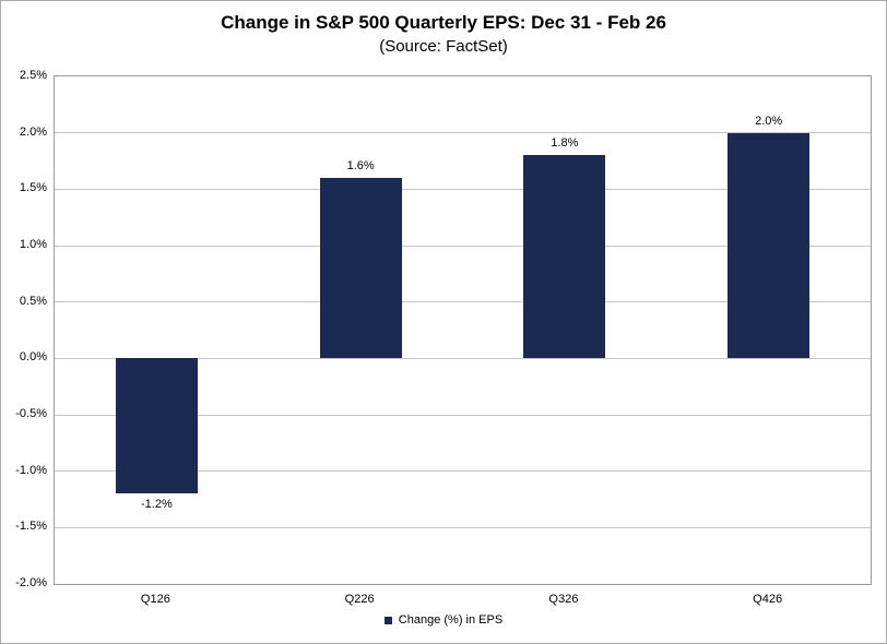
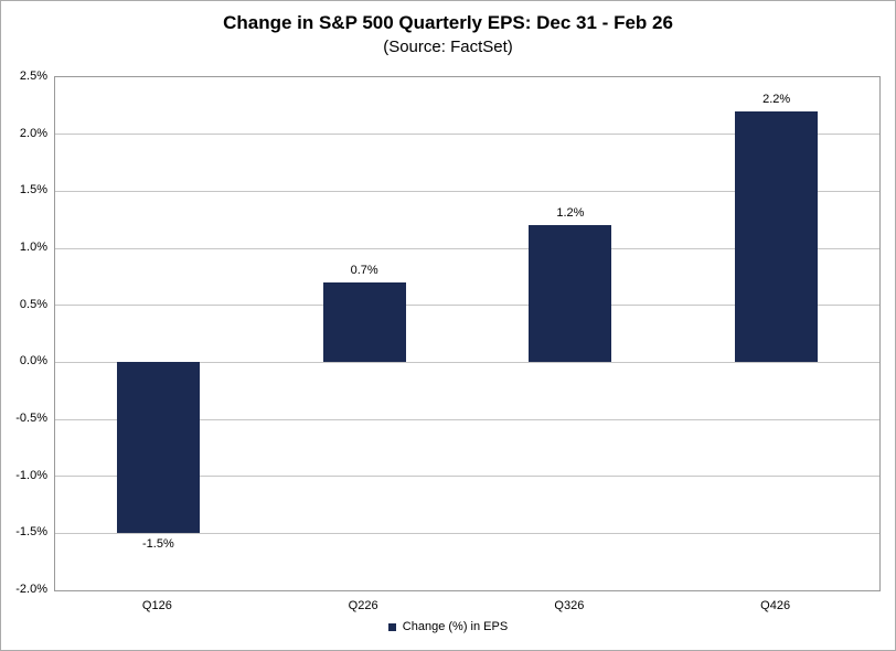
Q126: -1.2% -> -1.5%
Q226: 1.6% -> 0.7%
Q326: 1.8% -> 1.2%
Q426: 2.0% -> 2.2%
